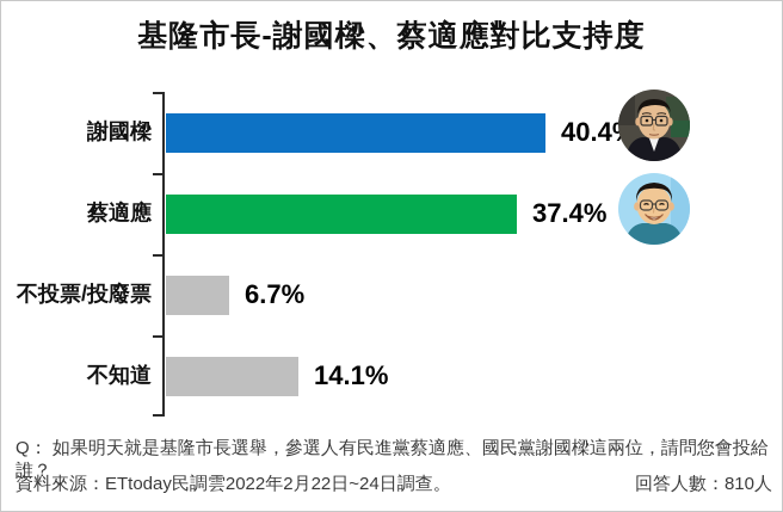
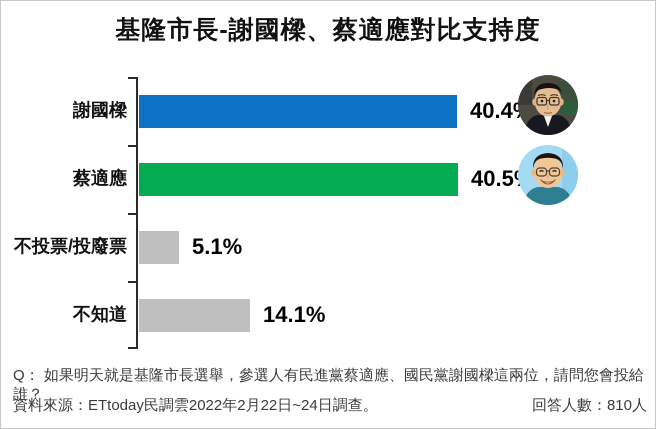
蔡適應: 37.4% -> 40.5%
不投票/投廢票: 6.7% -> 5.1%
